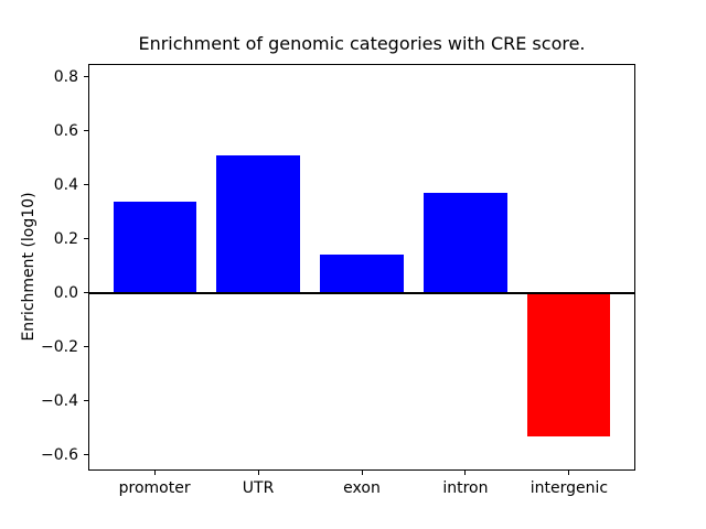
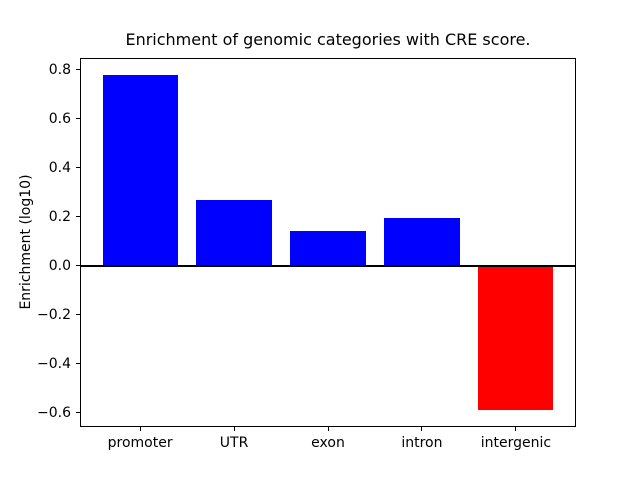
promoter: 0.34 -> 0.78
UTR: 0.51 -> 0.27
intron: 0.37 -> 0.20
intergenic: -0.53 -> -0.59
